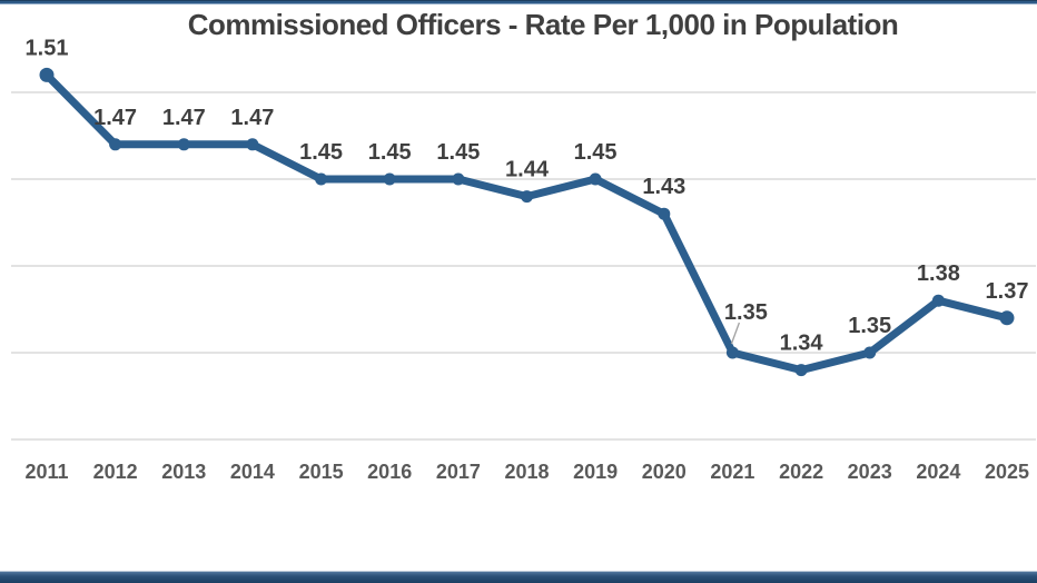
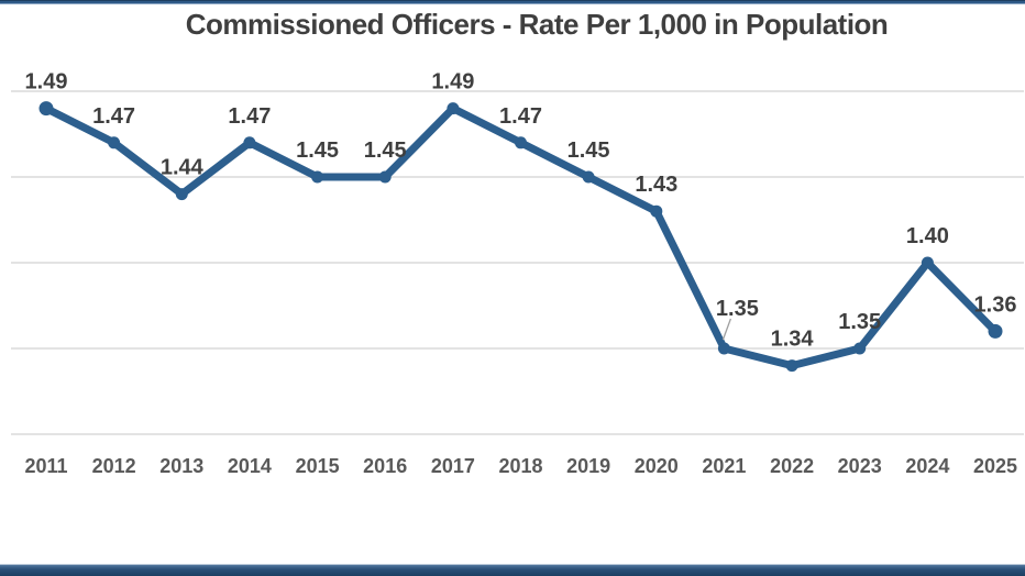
2011: 1.51 -> 1.49
2013: 1.47 -> 1.44
2017: 1.45 -> 1.49
2018: 1.44 -> 1.47
2024: 1.38 -> 1.40
2025: 1.37 -> 1.36
